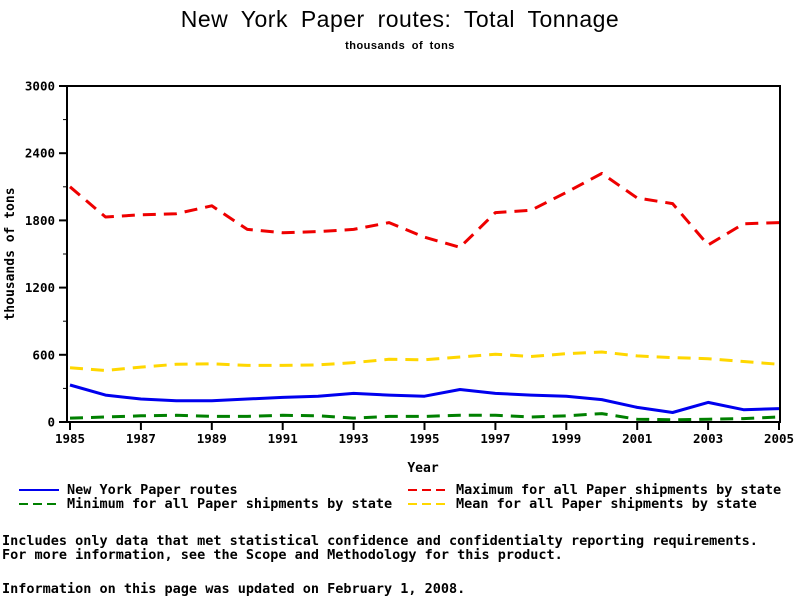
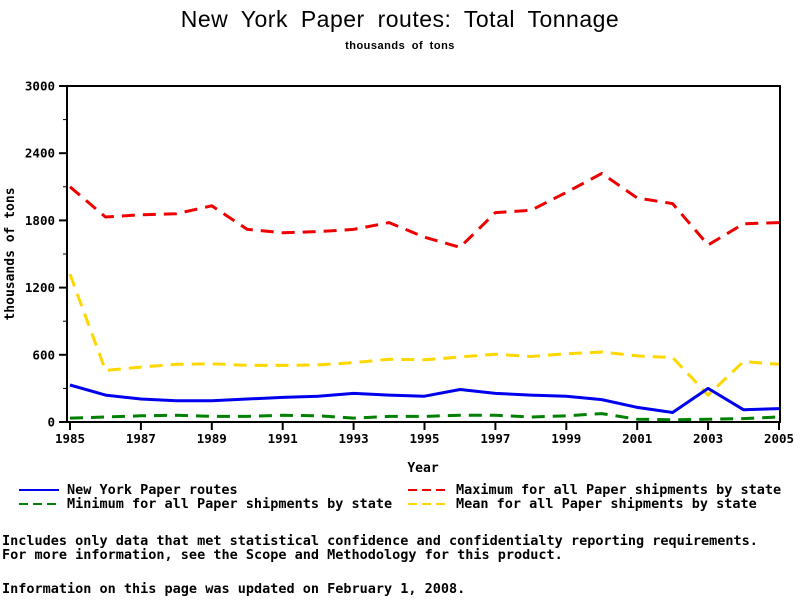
Mean for all Paper shipments by state/1985: 480 -> 1320
New York Paper routes/2003: 180 -> 300
Mean for all Paper shipments by state/2003: 560 -> 240
